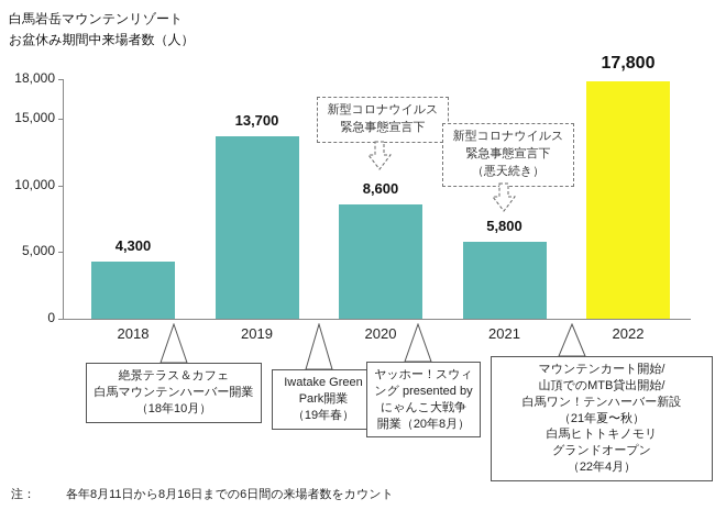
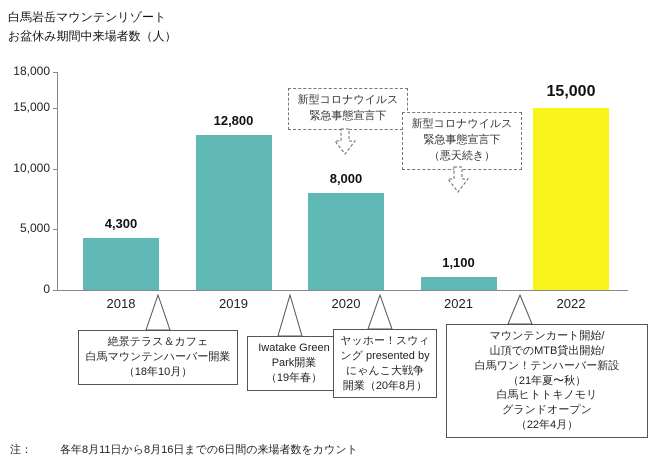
2019: 13,700 -> 12,800
2020: 8,600 -> 8,000
2021: 5,800 -> 1,100
2022: 17,800 -> 15,000
